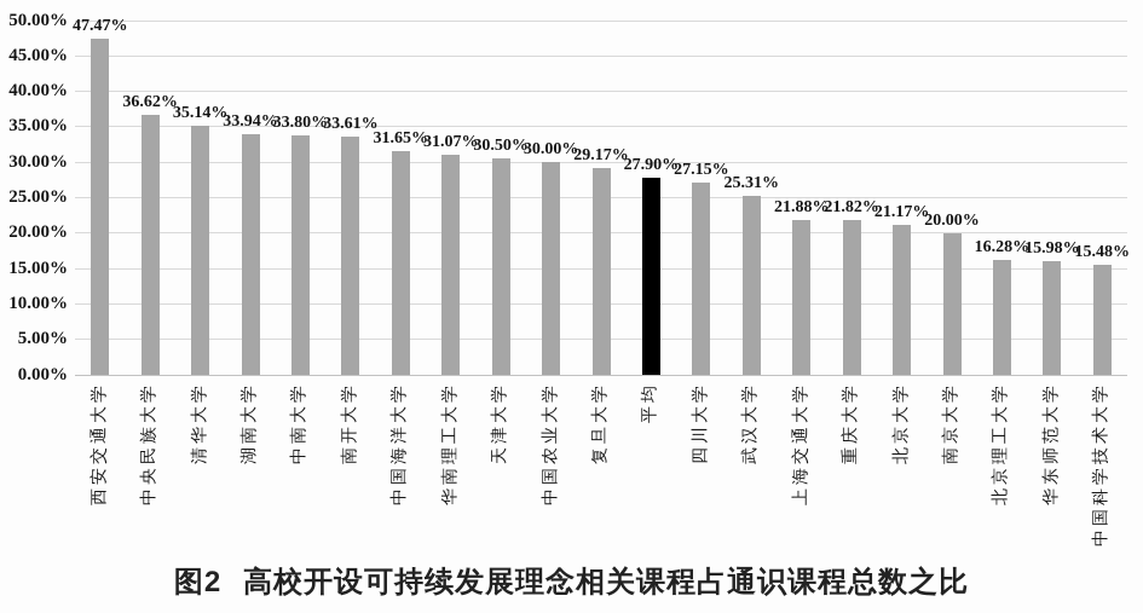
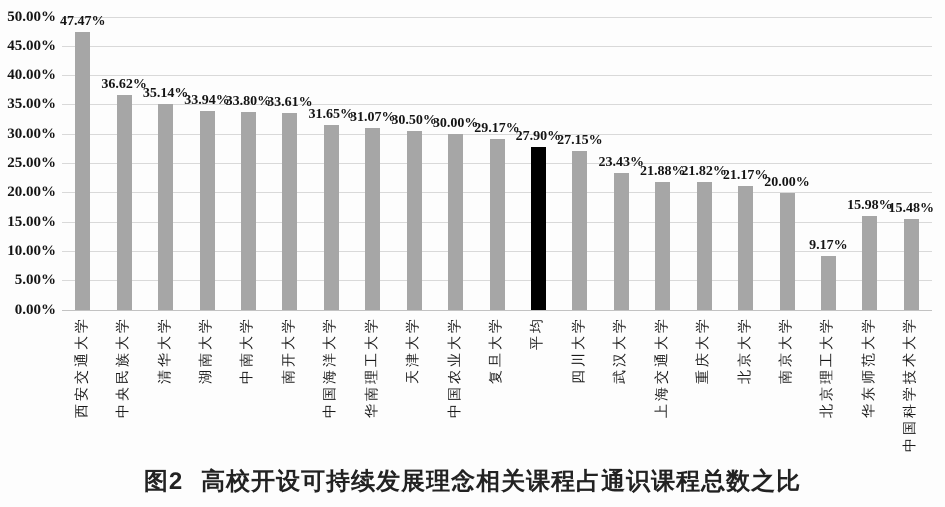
武汉大学: 25.31% -> 23.43%
北京理工大学: 16.28% -> 9.17%
